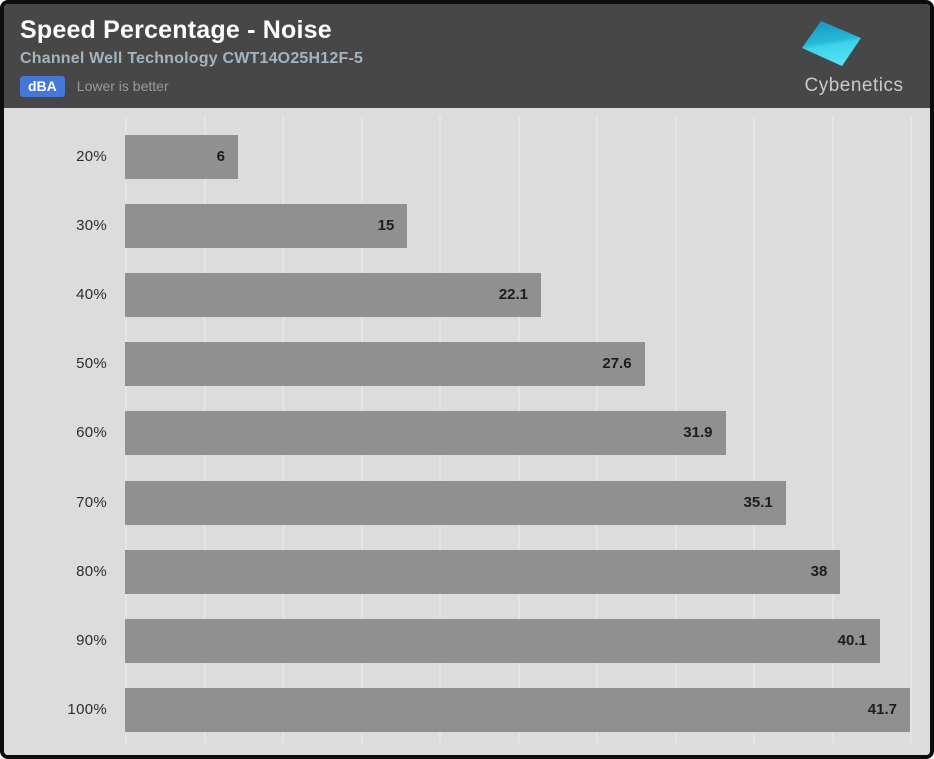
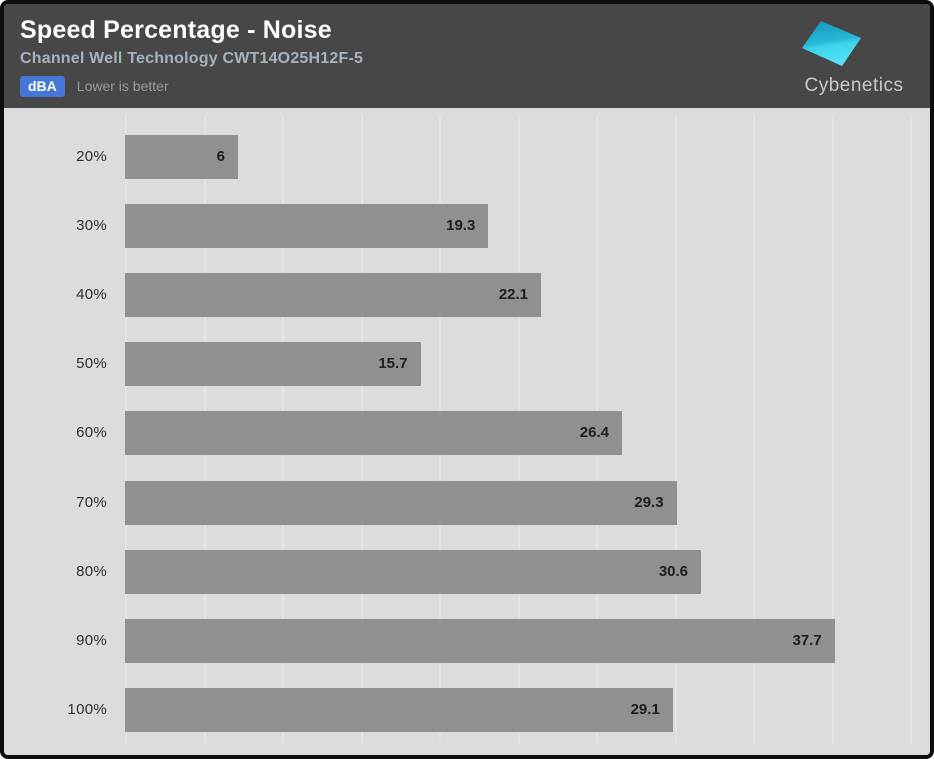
30%: 15 -> 19.3
50%: 27.6 -> 15.7
60%: 31.9 -> 26.4
70%: 35.1 -> 29.3
80%: 38 -> 30.6
90%: 40.1 -> 37.7
100%: 41.7 -> 29.1
